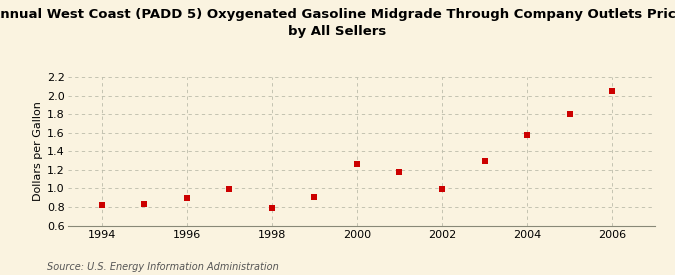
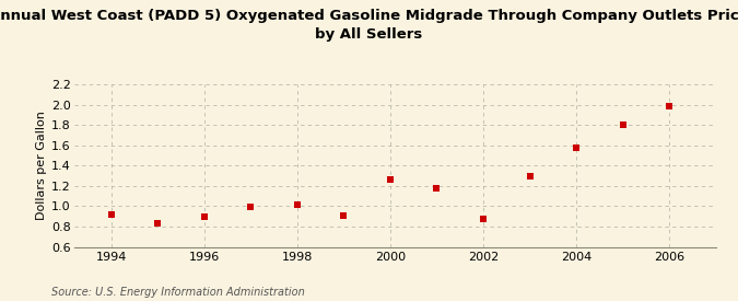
1994: 0.82 -> 0.92
1998: 0.79 -> 1.02
2002: 0.99 -> 0.88
2006: 2.05 -> 1.98
